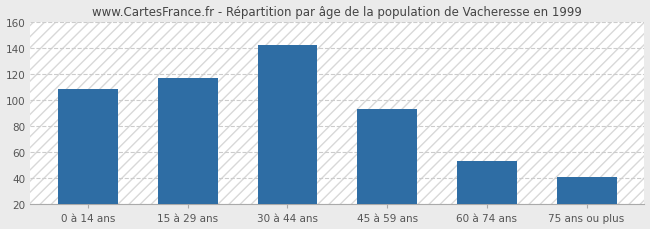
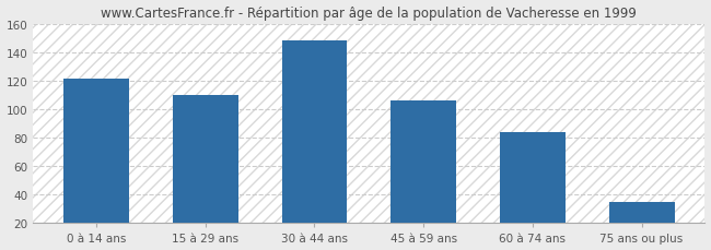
0 à 14 ans: 108 -> 121
15 à 29 ans: 117 -> 110
30 à 44 ans: 142 -> 148
45 à 59 ans: 93 -> 106
60 à 74 ans: 53 -> 84
75 ans ou plus: 41 -> 35
